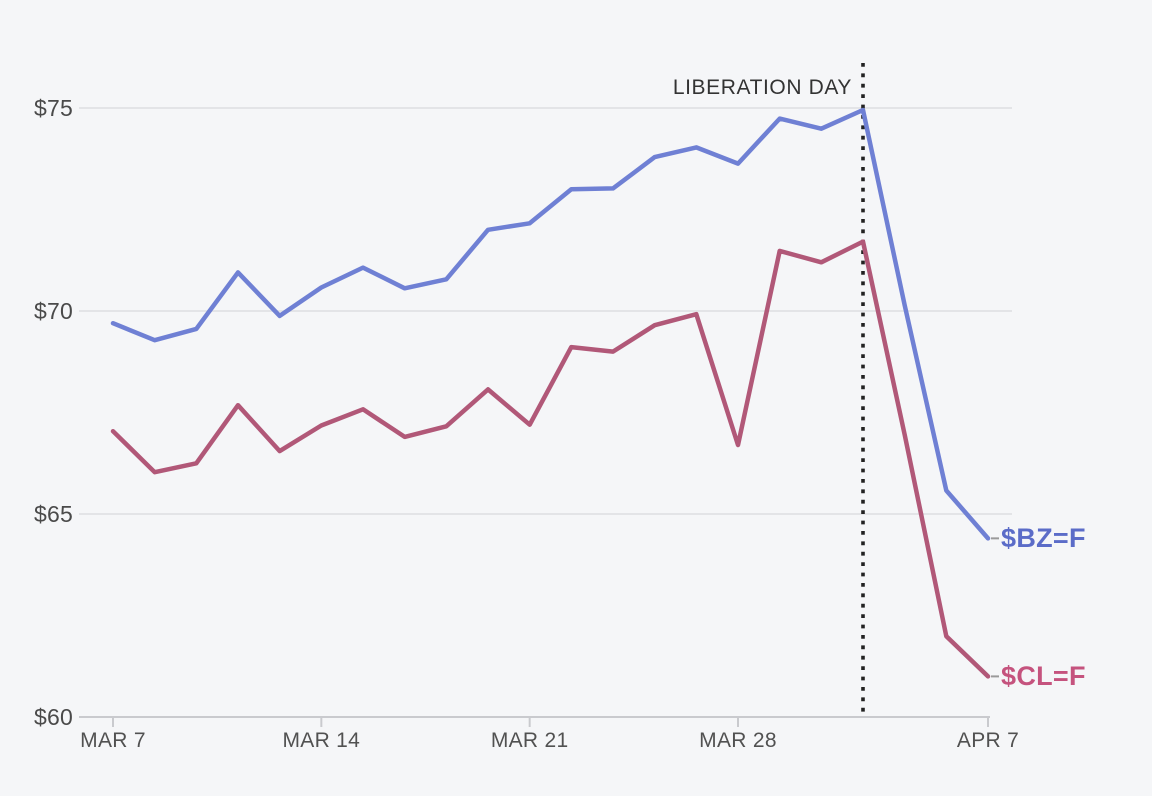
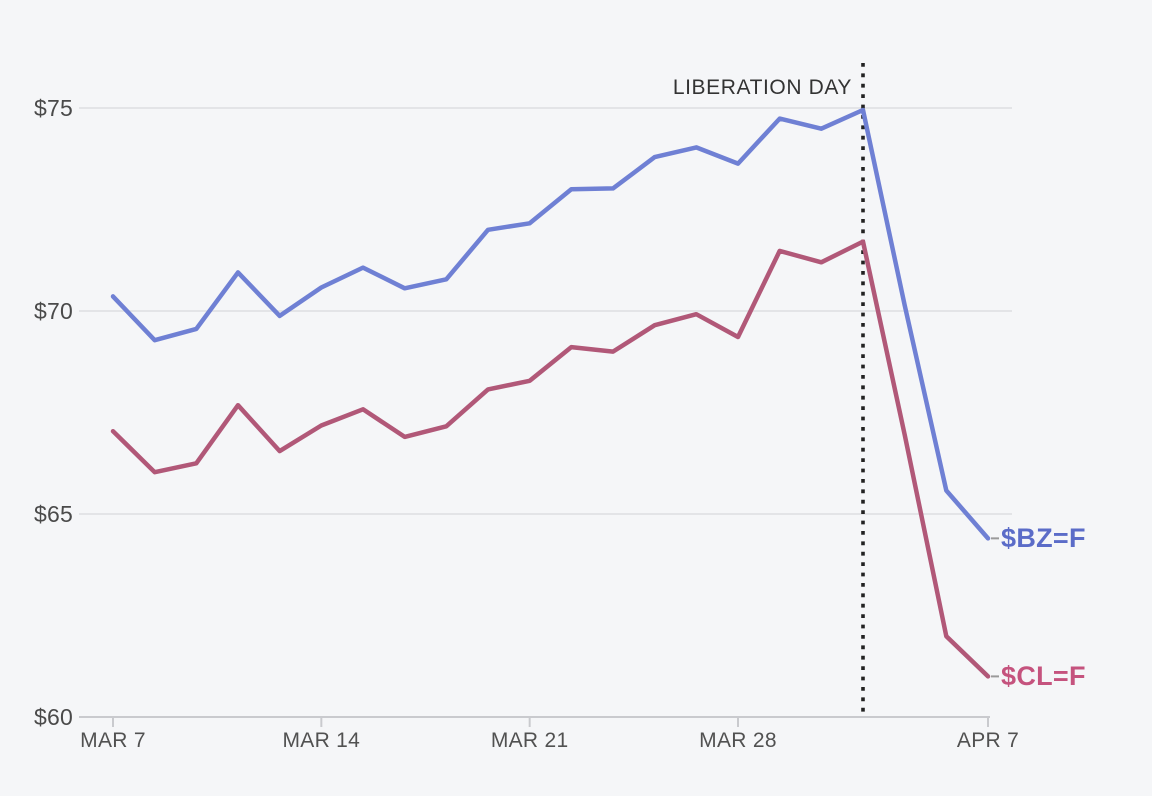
$BZ=F/MAR 7: $69.7 -> $70.4
$CL=F/MAR 21: $67.2 -> $68.3
$CL=F/MAR 28: $66.7 -> $69.4
